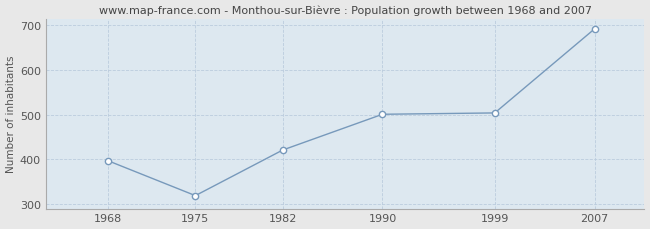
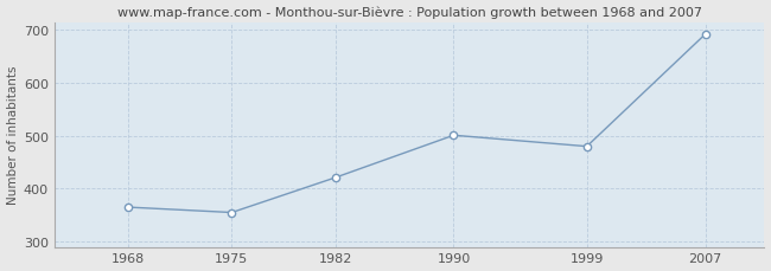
1968: 397 -> 365
1975: 319 -> 355
1999: 504 -> 480
